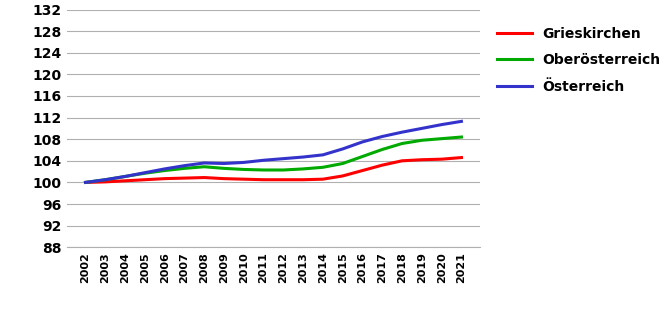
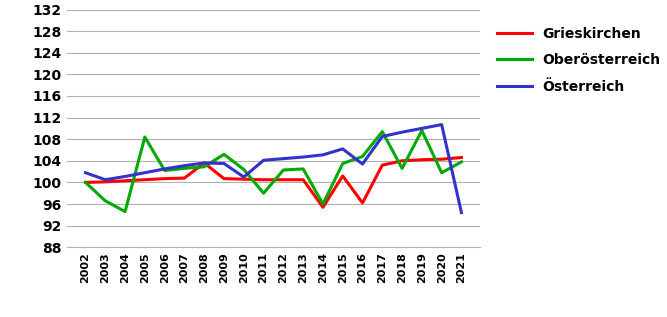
Österreich/2002: 100.0 -> 101.8
Oberösterreich/2003: 100.5 -> 96.6
Oberösterreich/2004: 101.1 -> 94.6
Oberösterreich/2005: 101.7 -> 108.4
Grieskirchen/2008: 100.9 -> 103.6
Oberösterreich/2009: 102.6 -> 105.2
Österreich/2010: 103.7 -> 101.0
Oberösterreich/2011: 102.3 -> 98.0
Grieskirchen/2014: 100.6 -> 95.4
Oberösterreich/2014: 102.8 -> 96.0
Grieskirchen/2016: 102.2 -> 96.2
Österreich/2016: 107.5 -> 103.4
Oberösterreich/2017: 106.1 -> 109.4
Oberösterreich/2018: 107.2 -> 102.6
Oberösterreich/2019: 107.8 -> 109.6
Oberösterreich/2020: 108.1 -> 101.8
Oberösterreich/2021: 108.4 -> 103.8
Österreich/2021: 111.3 -> 94.4
